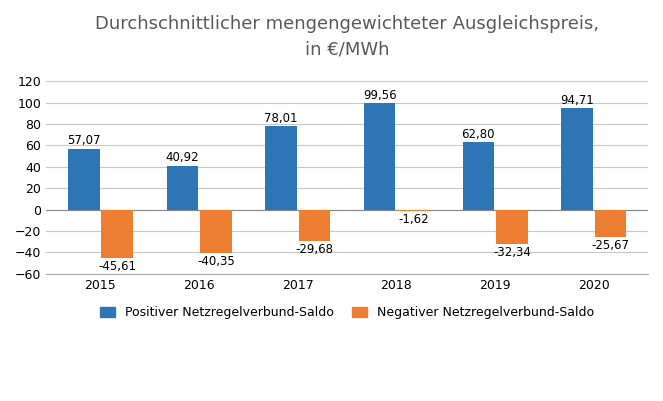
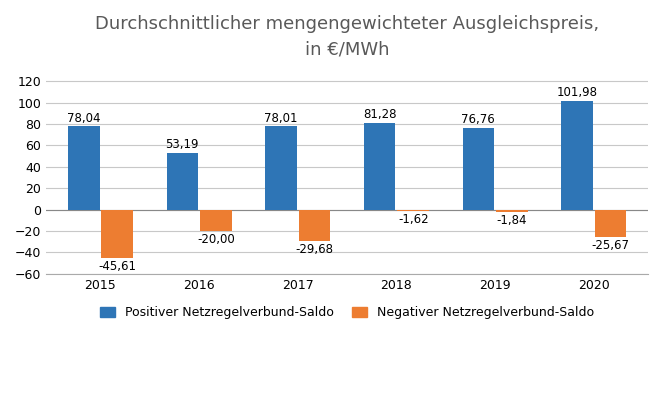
Positiver Netzregelverbund-Saldo/2015: 57,07 -> 78,04
Positiver Netzregelverbund-Saldo/2016: 40,92 -> 53,19
Negativer Netzregelverbund-Saldo/2016: -40,35 -> -20,00
Positiver Netzregelverbund-Saldo/2018: 99,56 -> 81,28
Positiver Netzregelverbund-Saldo/2019: 62,80 -> 76,76
Negativer Netzregelverbund-Saldo/2019: -32,34 -> -1,84
Positiver Netzregelverbund-Saldo/2020: 94,71 -> 101,98
